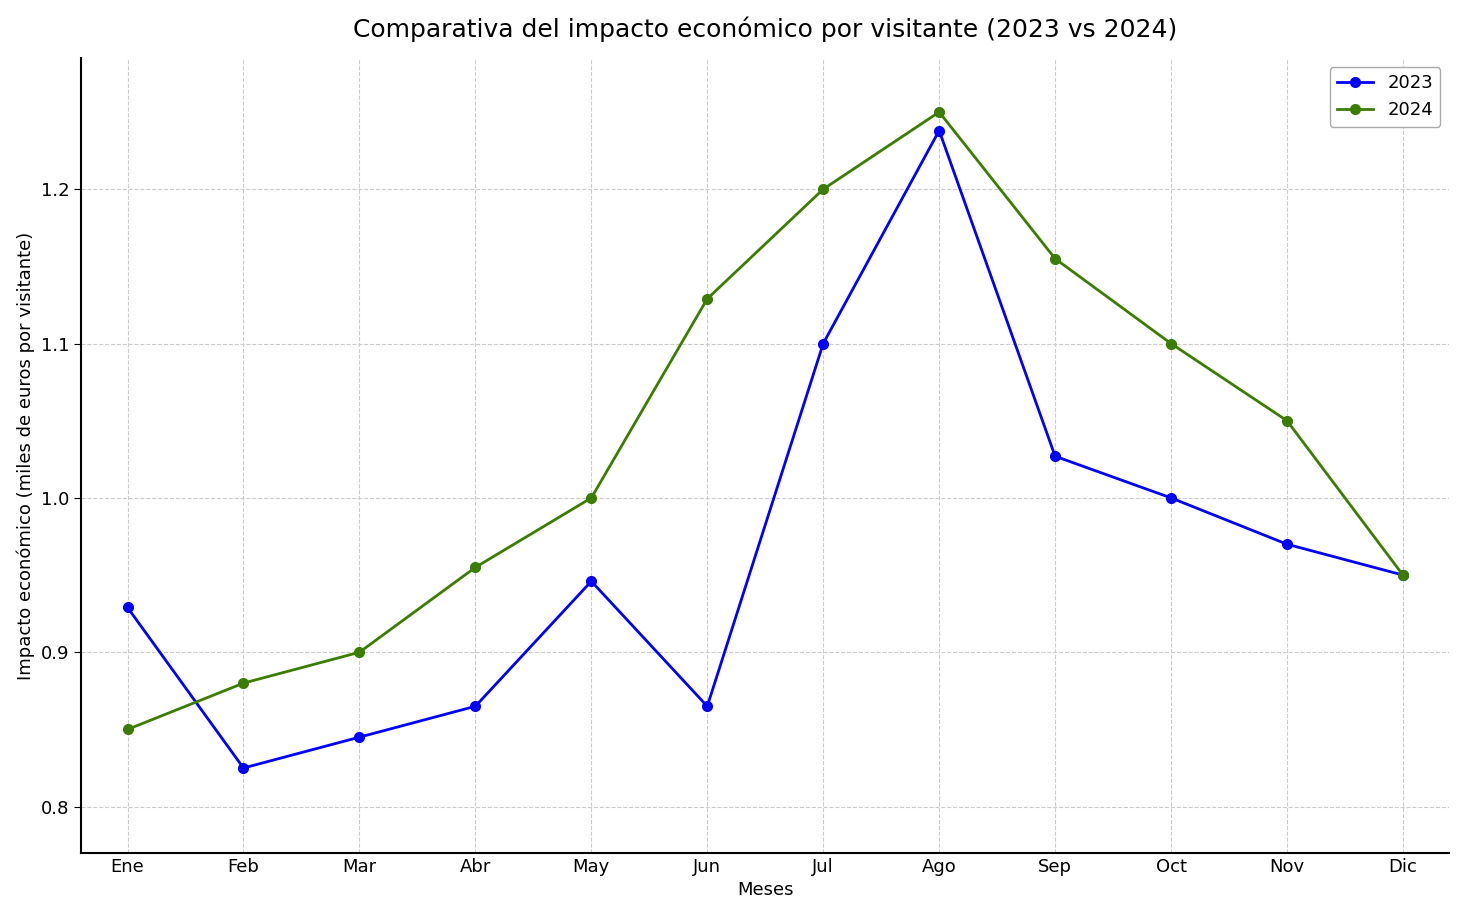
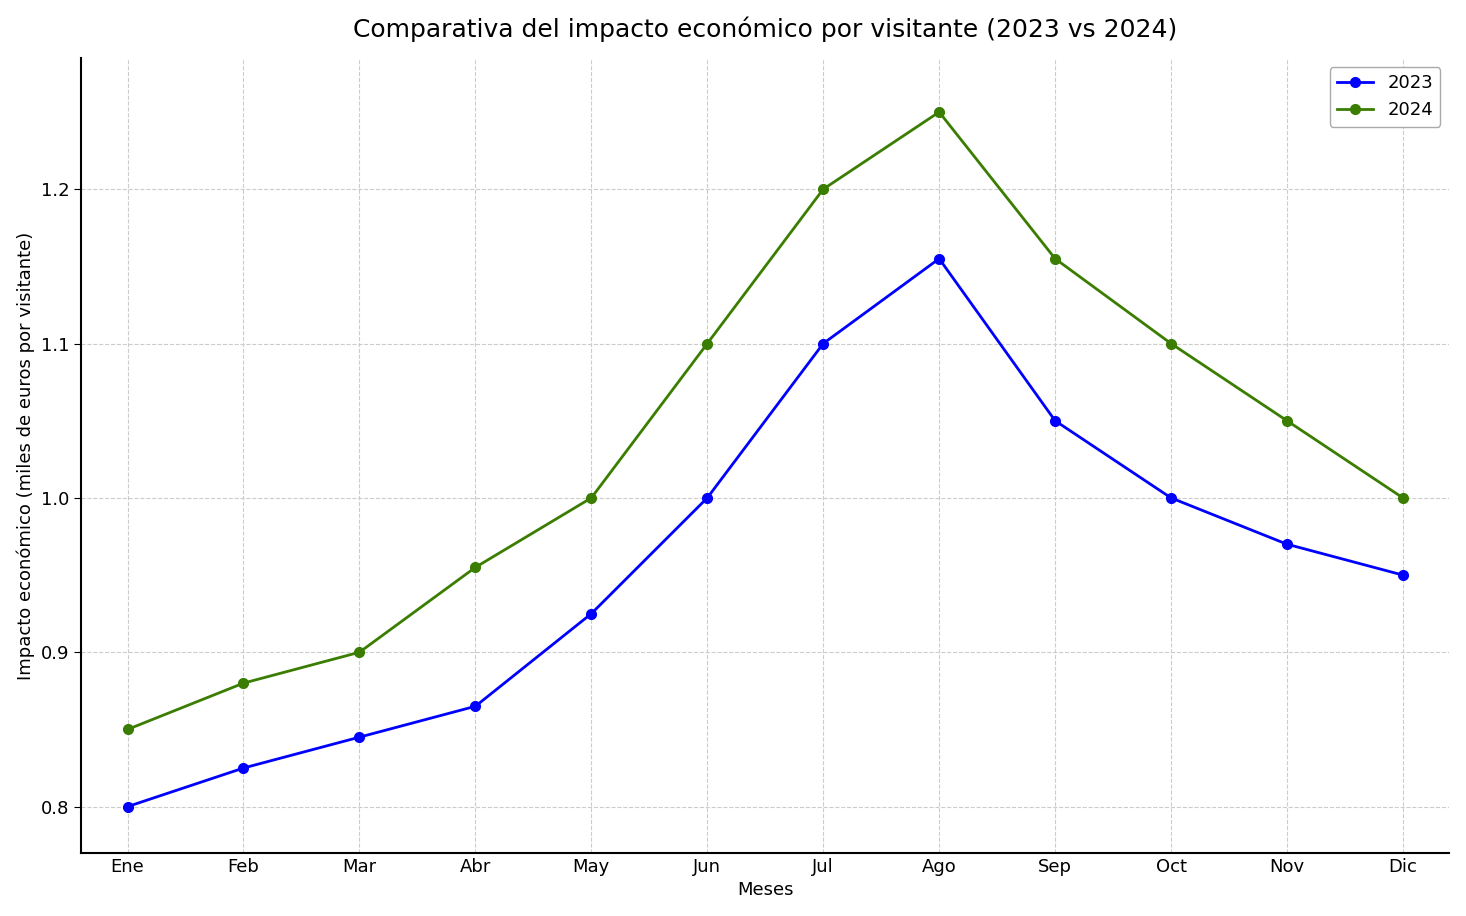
2023/Ene: 0.929 -> 0.800
2023/May: 0.946 -> 0.925
2023/Jun: 0.865 -> 1.000
2024/Jun: 1.129 -> 1.100
2023/Ago: 1.238 -> 1.155
2023/Sep: 1.027 -> 1.050
2024/Dic: 0.950 -> 1.000
